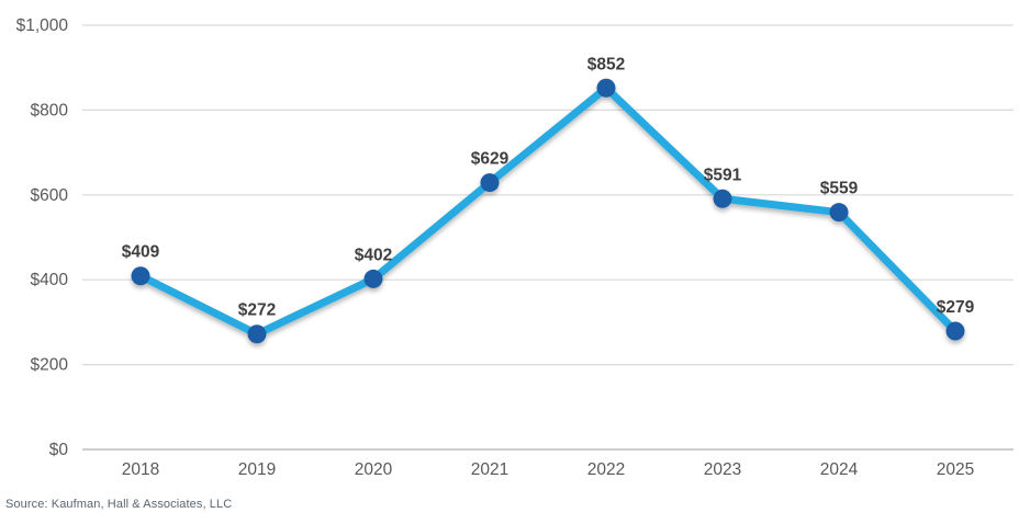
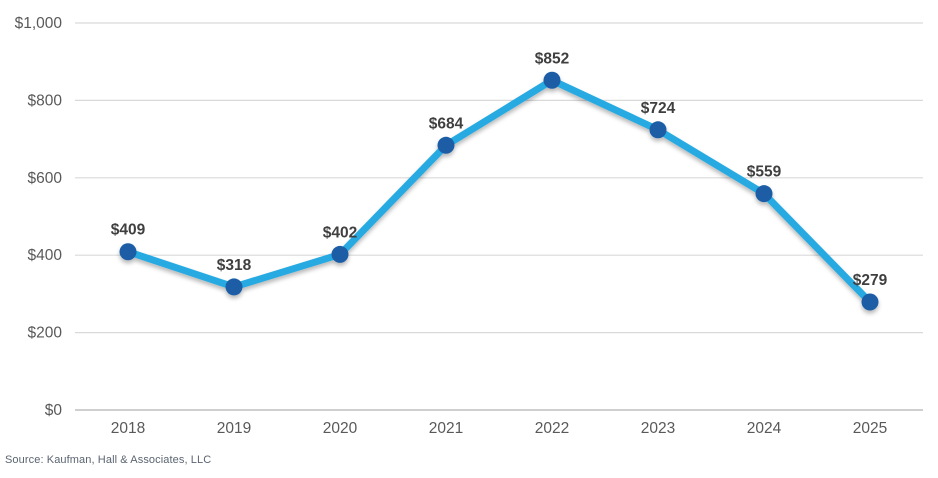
2019: $272 -> $318
2021: $629 -> $684
2023: $591 -> $724
